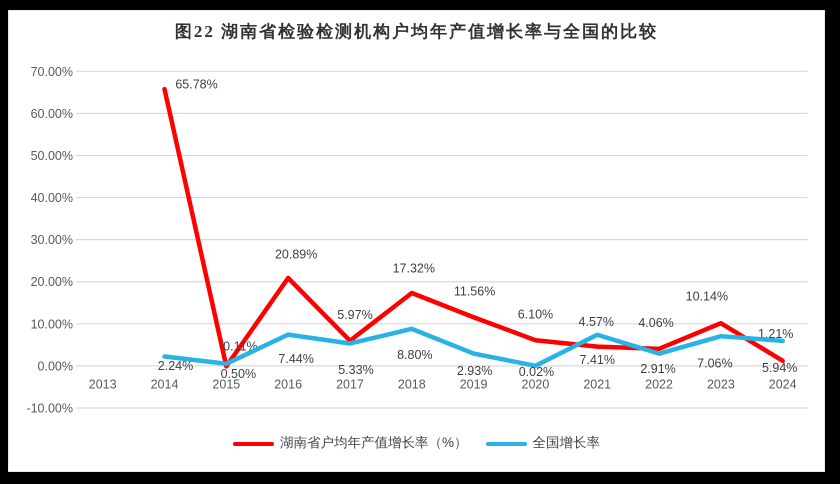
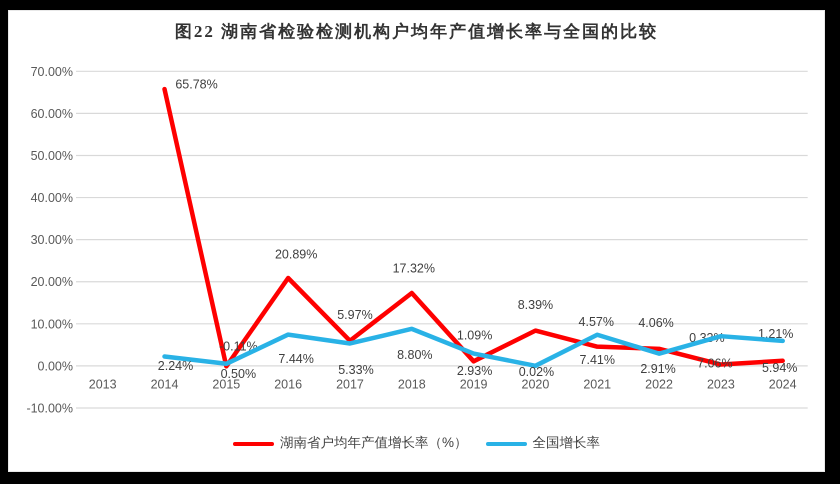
湖南省户均年产值增长率（%）/2019: 11.56% -> 1.09%
湖南省户均年产值增长率（%）/2020: 6.10% -> 8.39%
湖南省户均年产值增长率（%）/2023: 10.14% -> 0.33%
